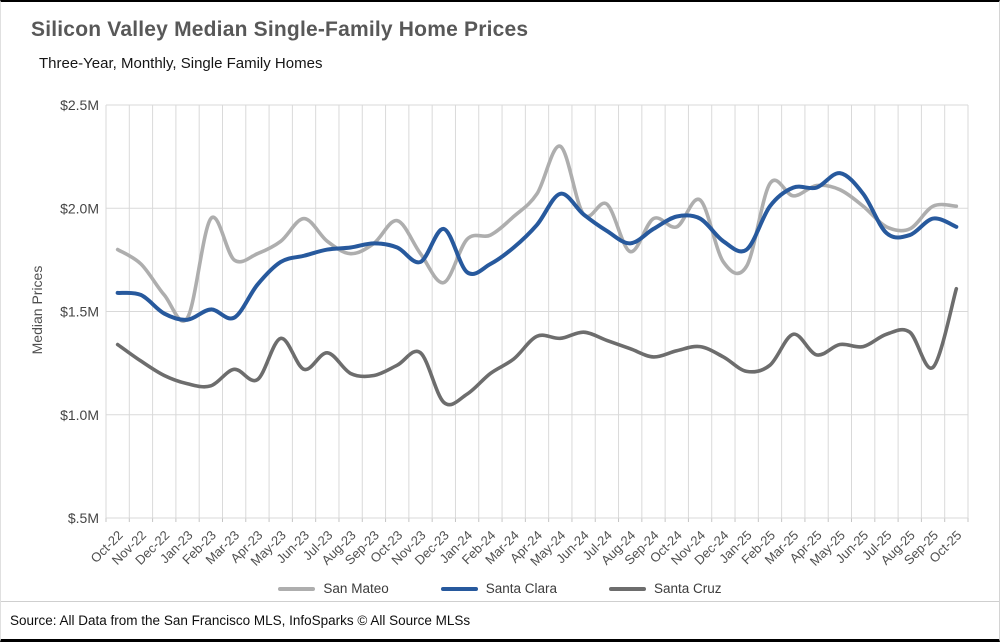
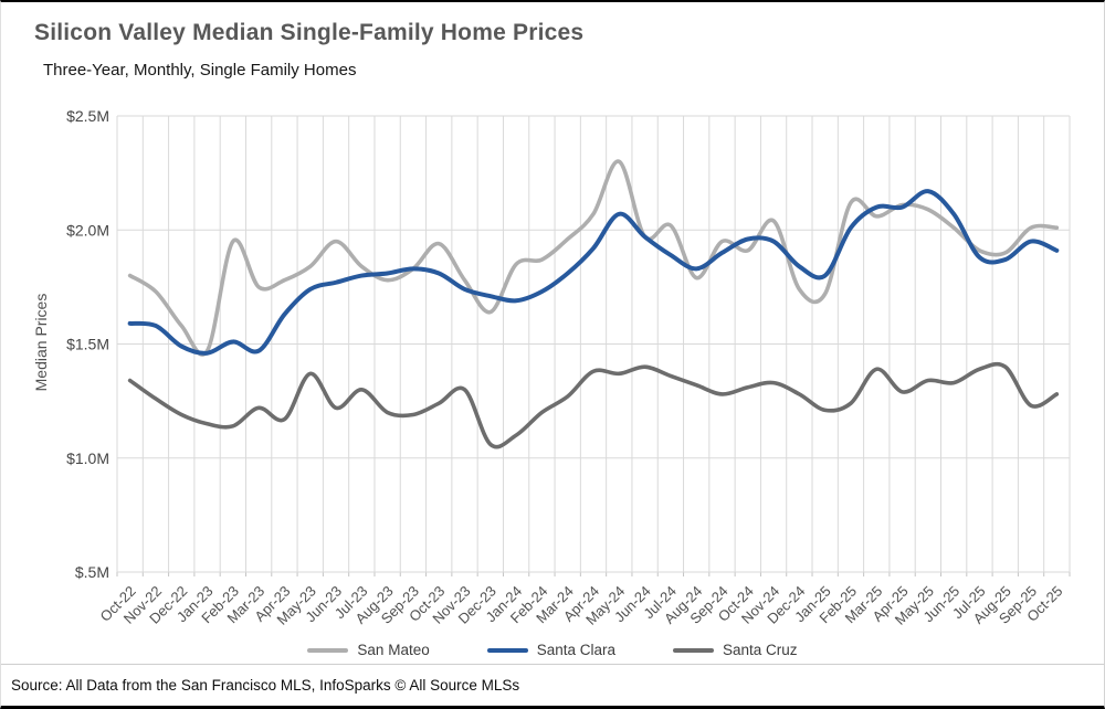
Santa Clara/Dec-23: $1.90M -> $1.71M
Santa Cruz/Oct-25: $1.61M -> $1.28M
